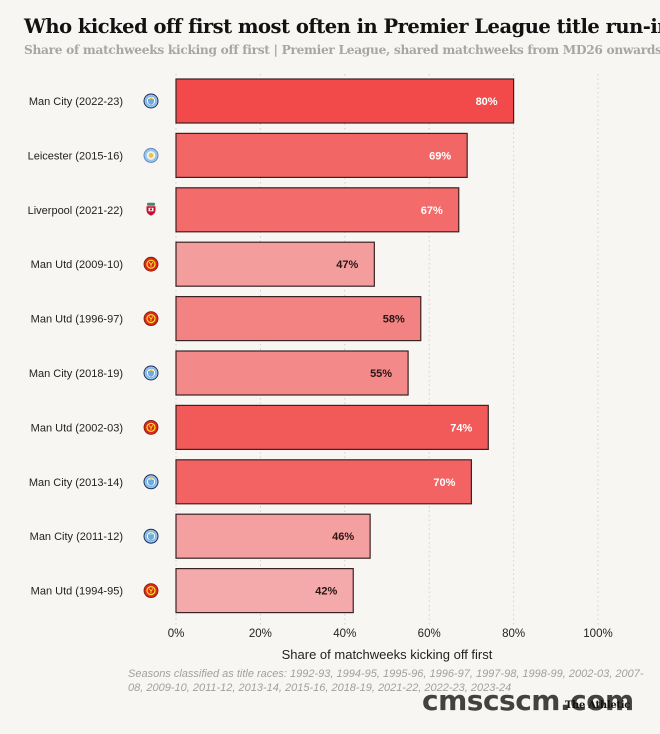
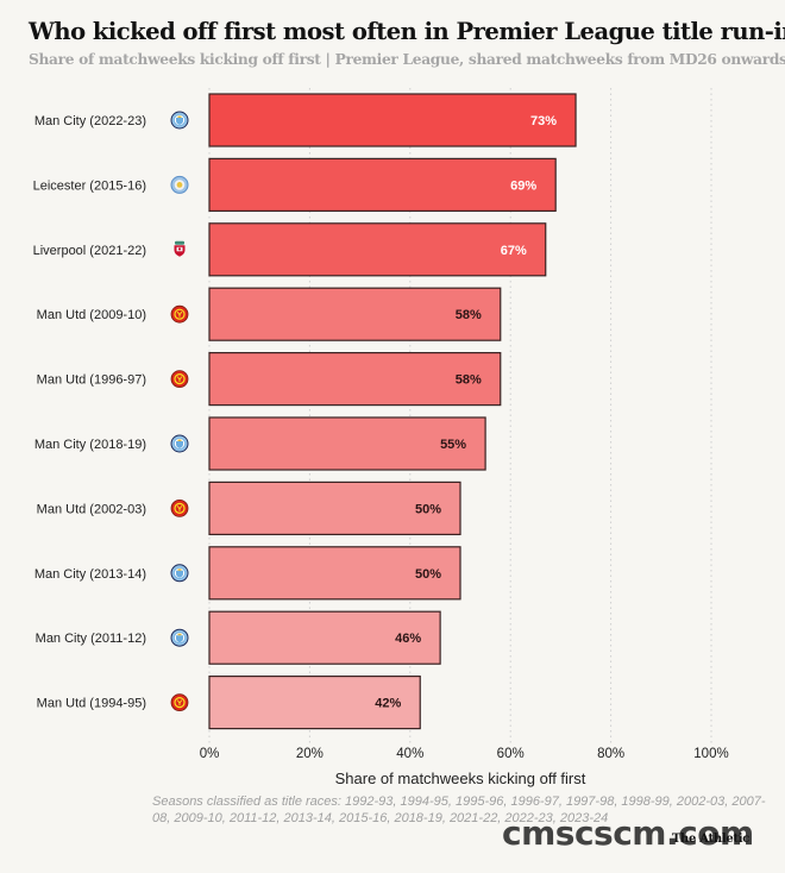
Man City (2022-23): 80% -> 73%
Man Utd (2009-10): 47% -> 58%
Man Utd (2002-03): 74% -> 50%
Man City (2013-14): 70% -> 50%
